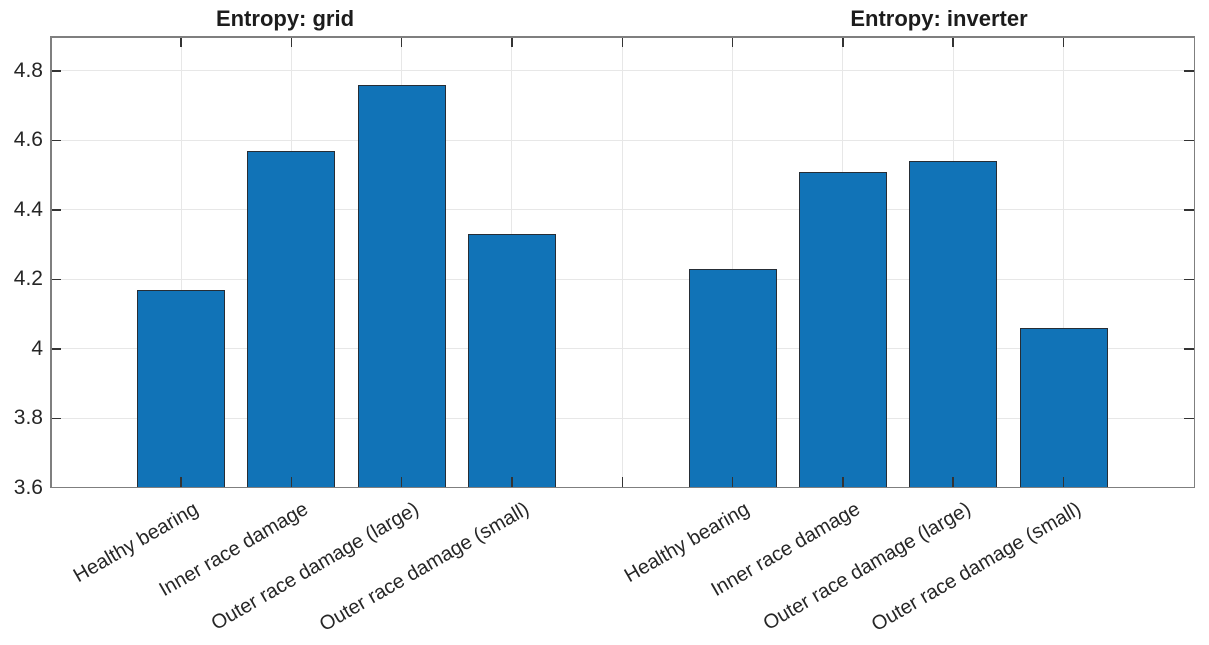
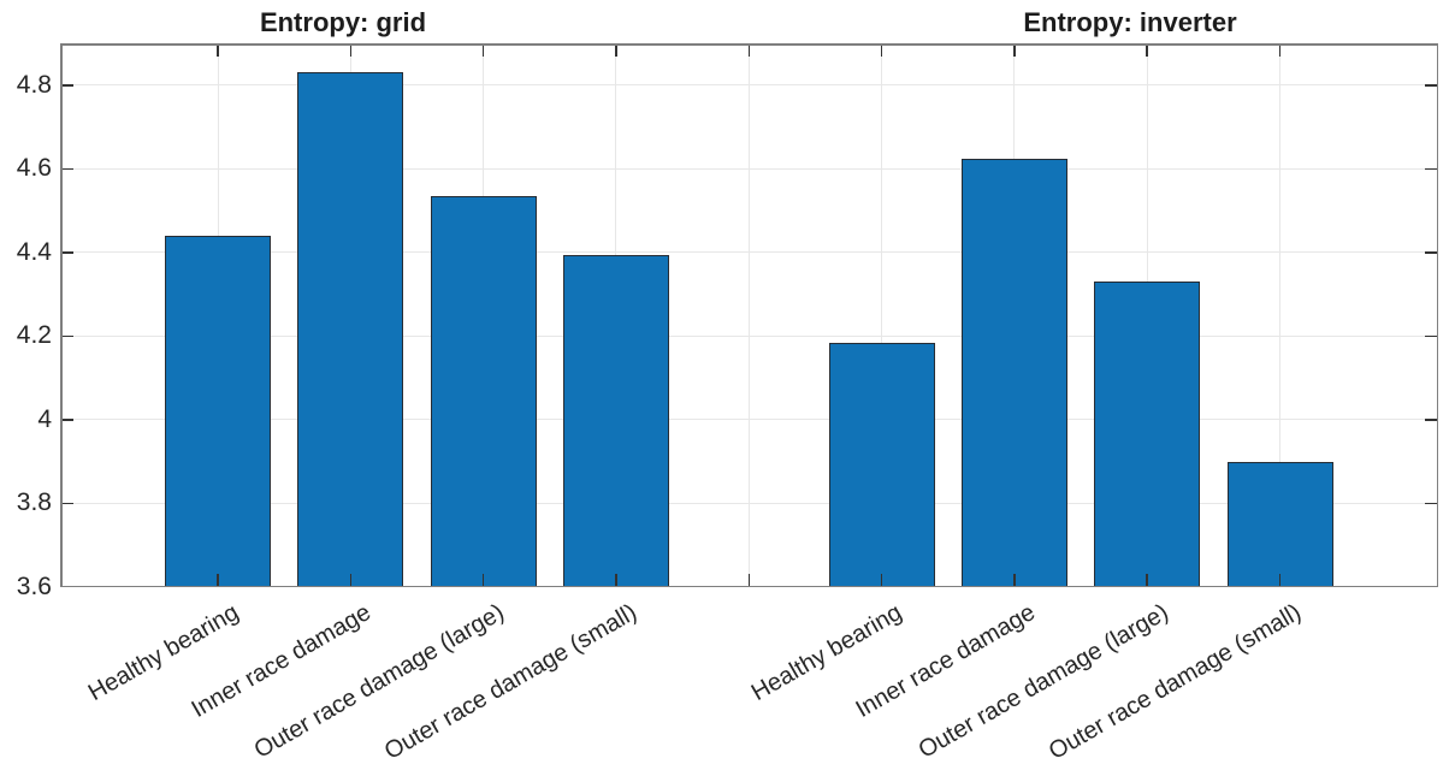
Entropy: grid/Healthy bearing: 4.17 -> 4.44
Entropy: inverter/Healthy bearing: 4.23 -> 4.18
Entropy: grid/Inner race damage: 4.57 -> 4.83
Entropy: inverter/Inner race damage: 4.51 -> 4.62
Entropy: grid/Outer race damage (large): 4.76 -> 4.54
Entropy: inverter/Outer race damage (large): 4.54 -> 4.33
Entropy: grid/Outer race damage (small): 4.33 -> 4.39
Entropy: inverter/Outer race damage (small): 4.06 -> 3.90
